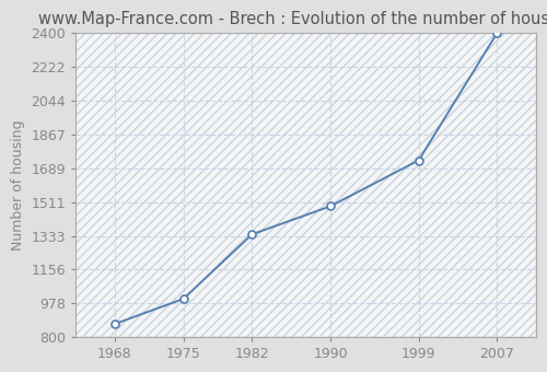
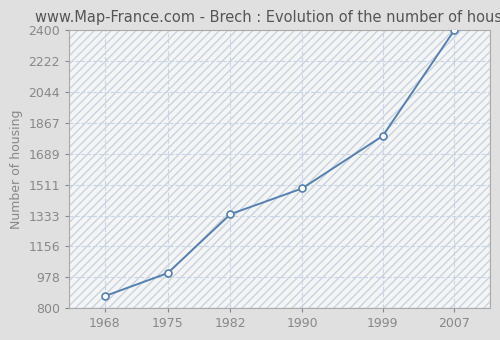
1999: 1730 -> 1790
